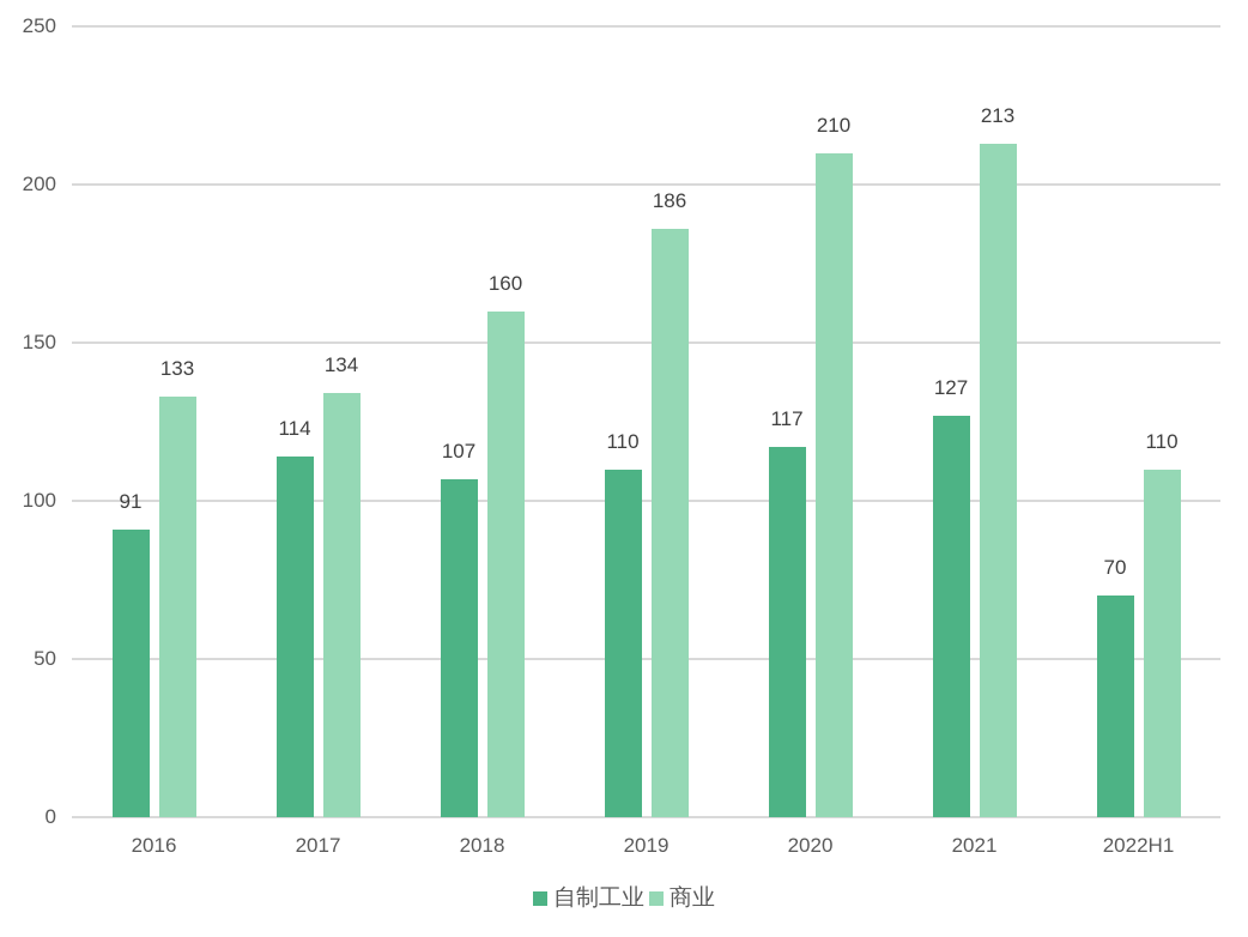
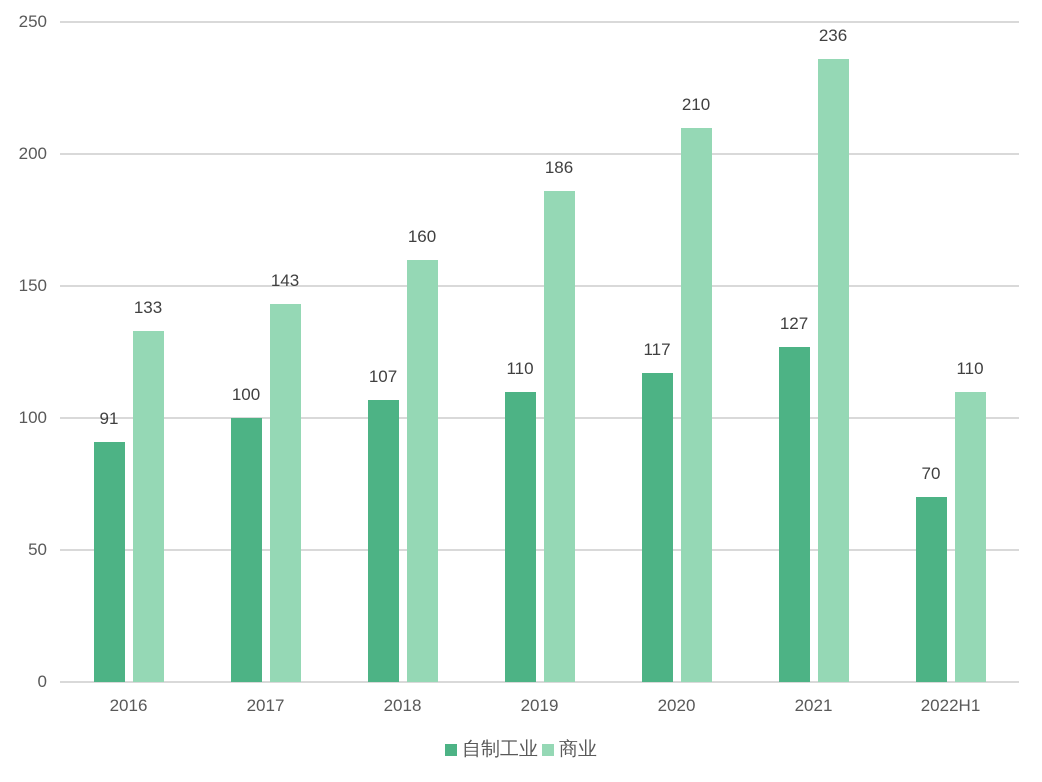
自制工业/2017: 114 -> 100
商业/2017: 134 -> 143
商业/2021: 213 -> 236
